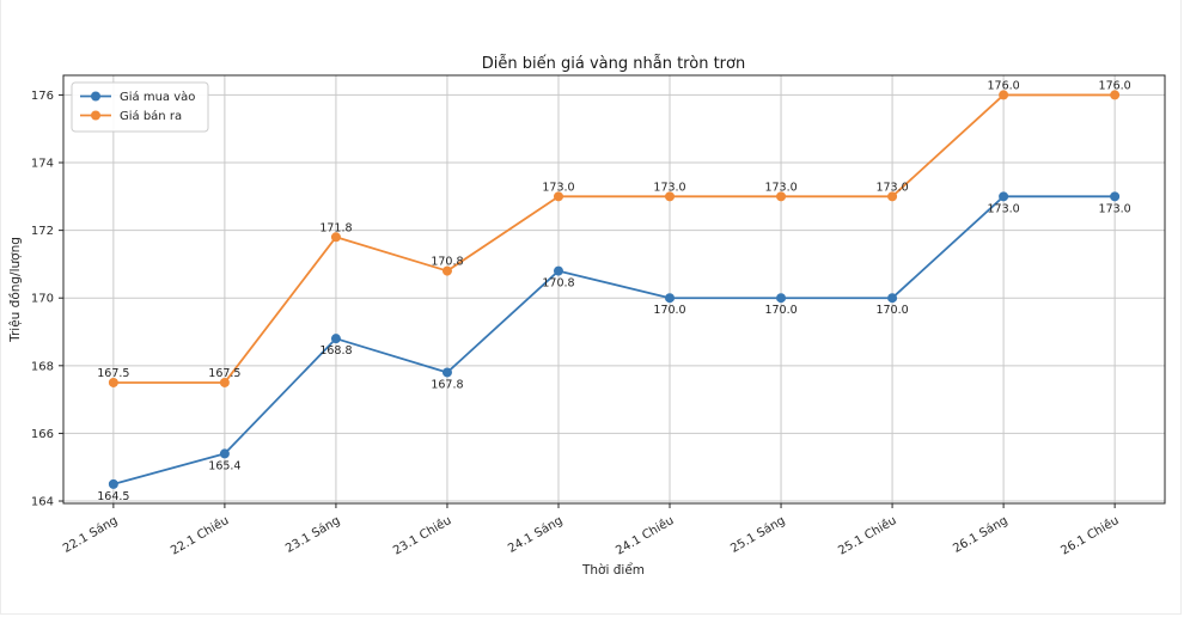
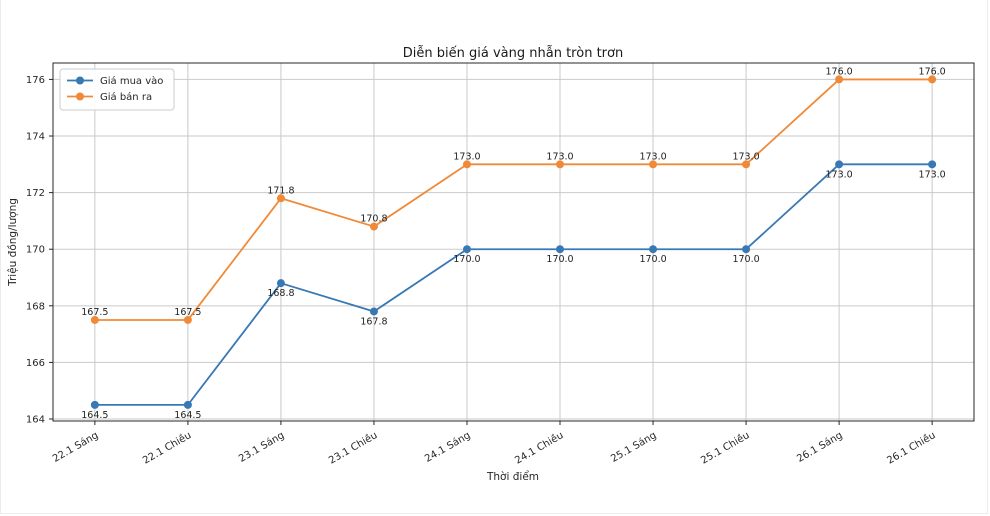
Giá mua vào/22.1 Chiều: 165.4 -> 164.5
Giá mua vào/24.1 Sáng: 170.8 -> 170.0
